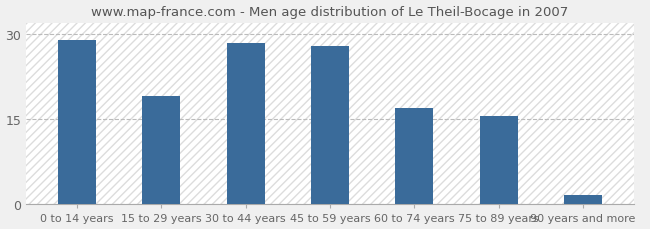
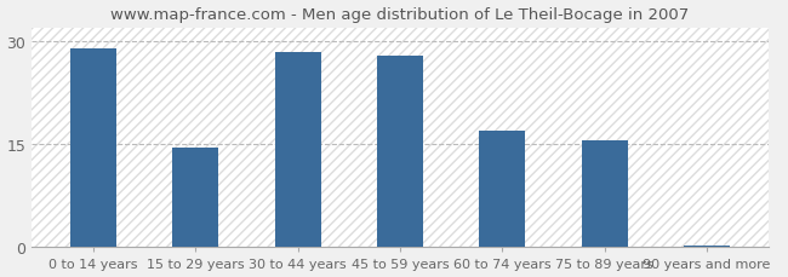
15 to 29 years: 19.2 -> 14.5
90 years and more: 1.6 -> 0.3
